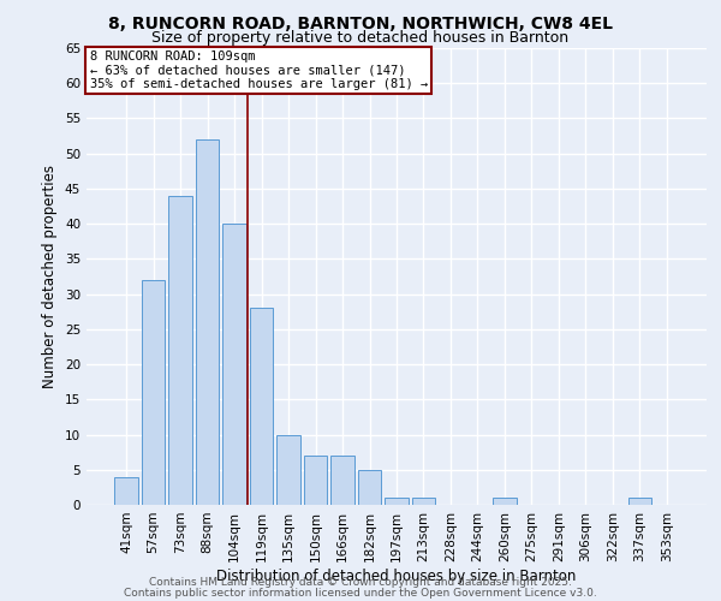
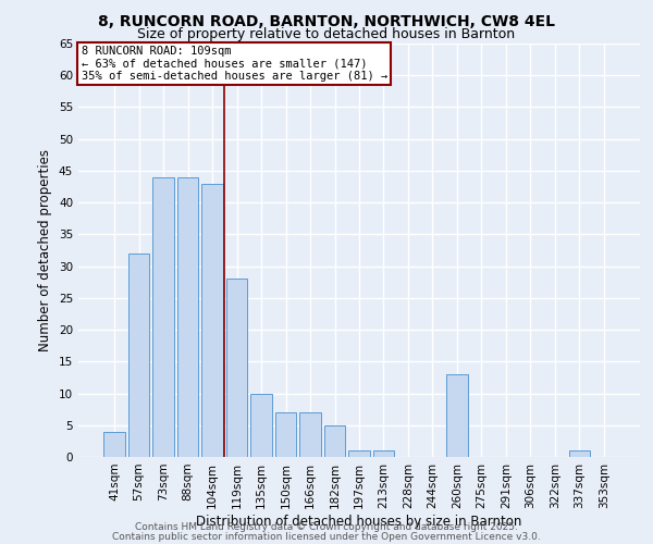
88sqm: 52 -> 44
104sqm: 40 -> 43
260sqm: 1 -> 13
